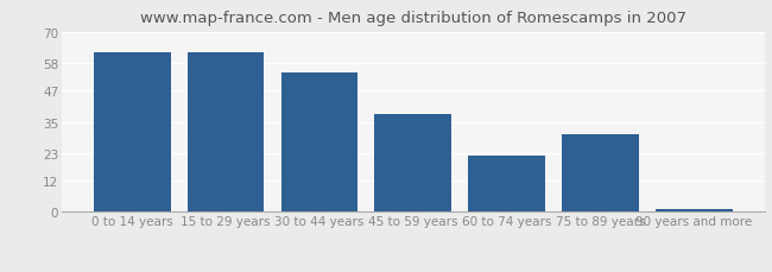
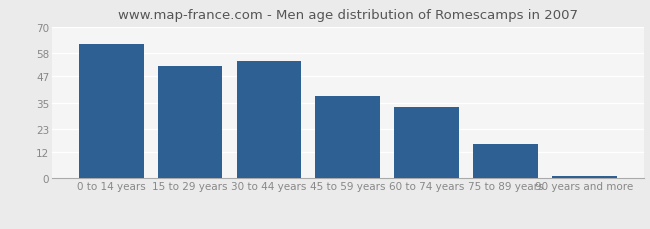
15 to 29 years: 62 -> 52
60 to 74 years: 22 -> 33
75 to 89 years: 30 -> 16
